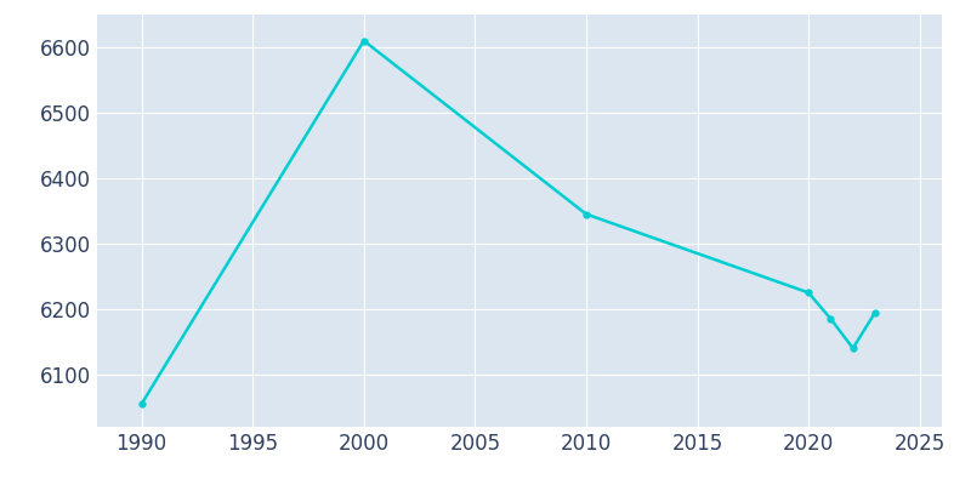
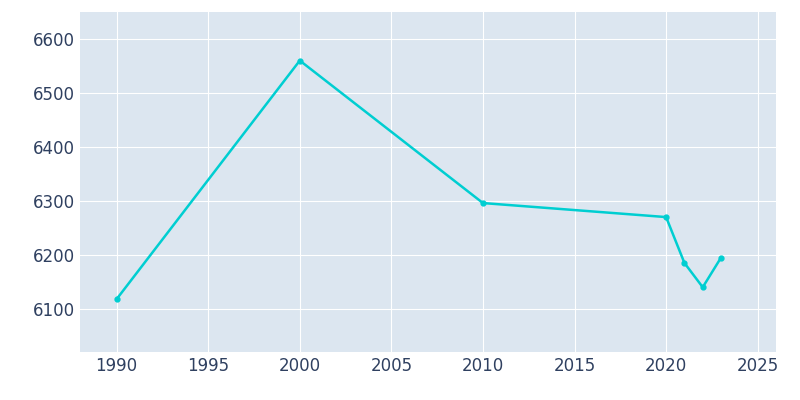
1990: 6055 -> 6118
2000: 6610 -> 6560
2010: 6345 -> 6296
2020: 6225 -> 6270
